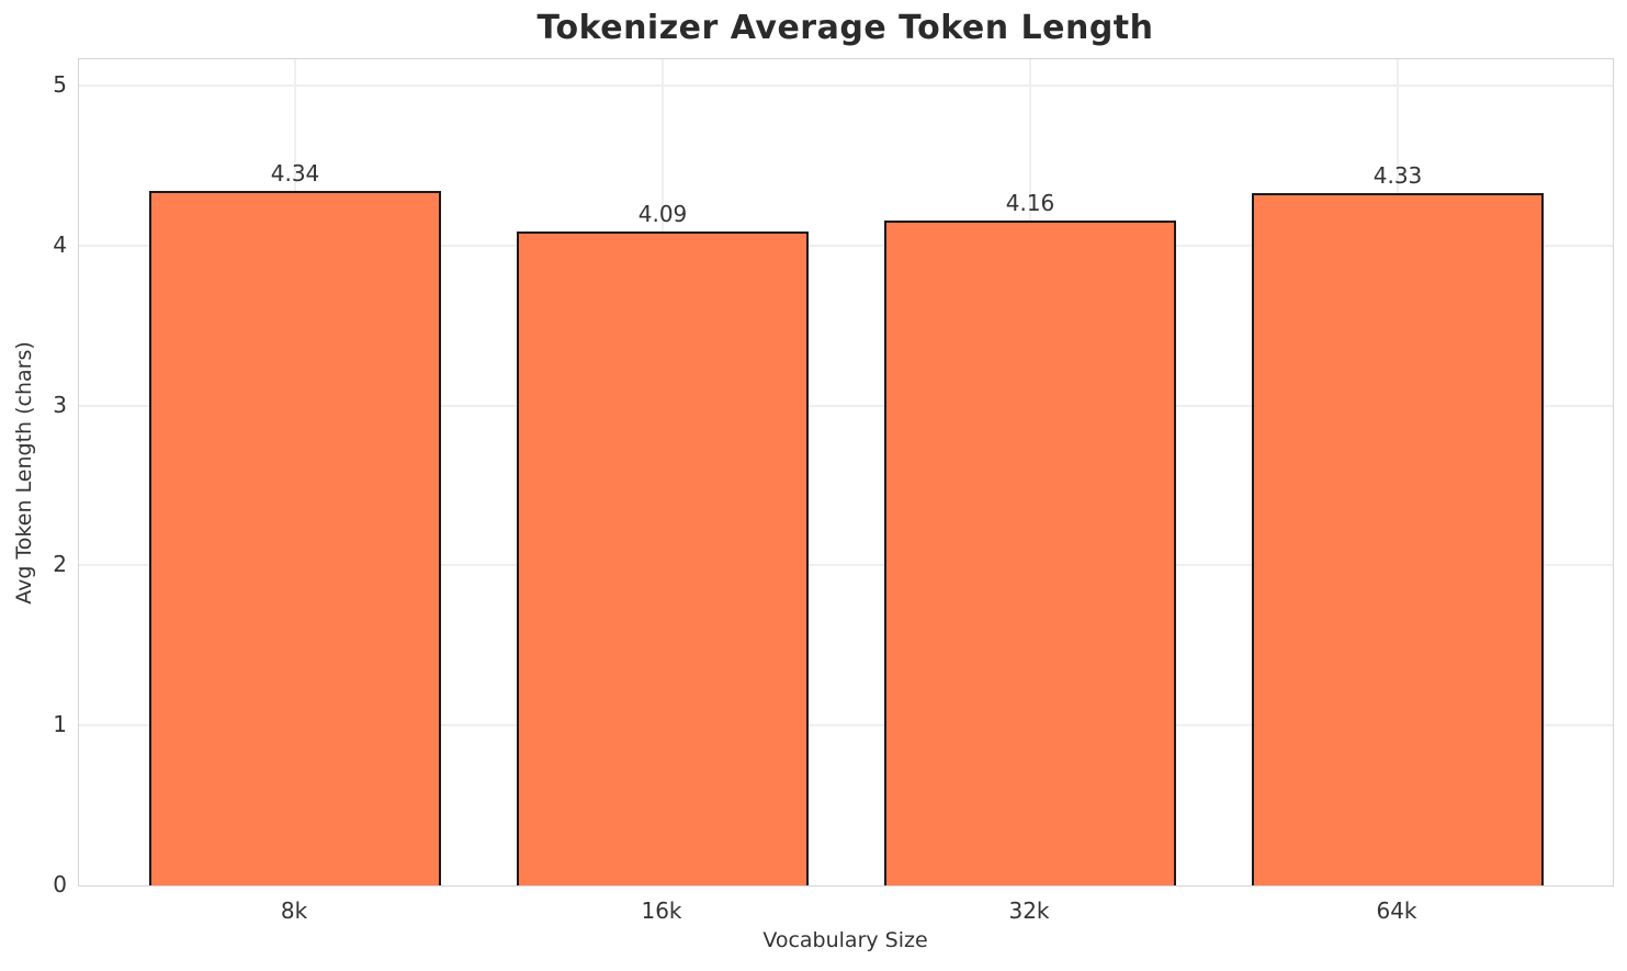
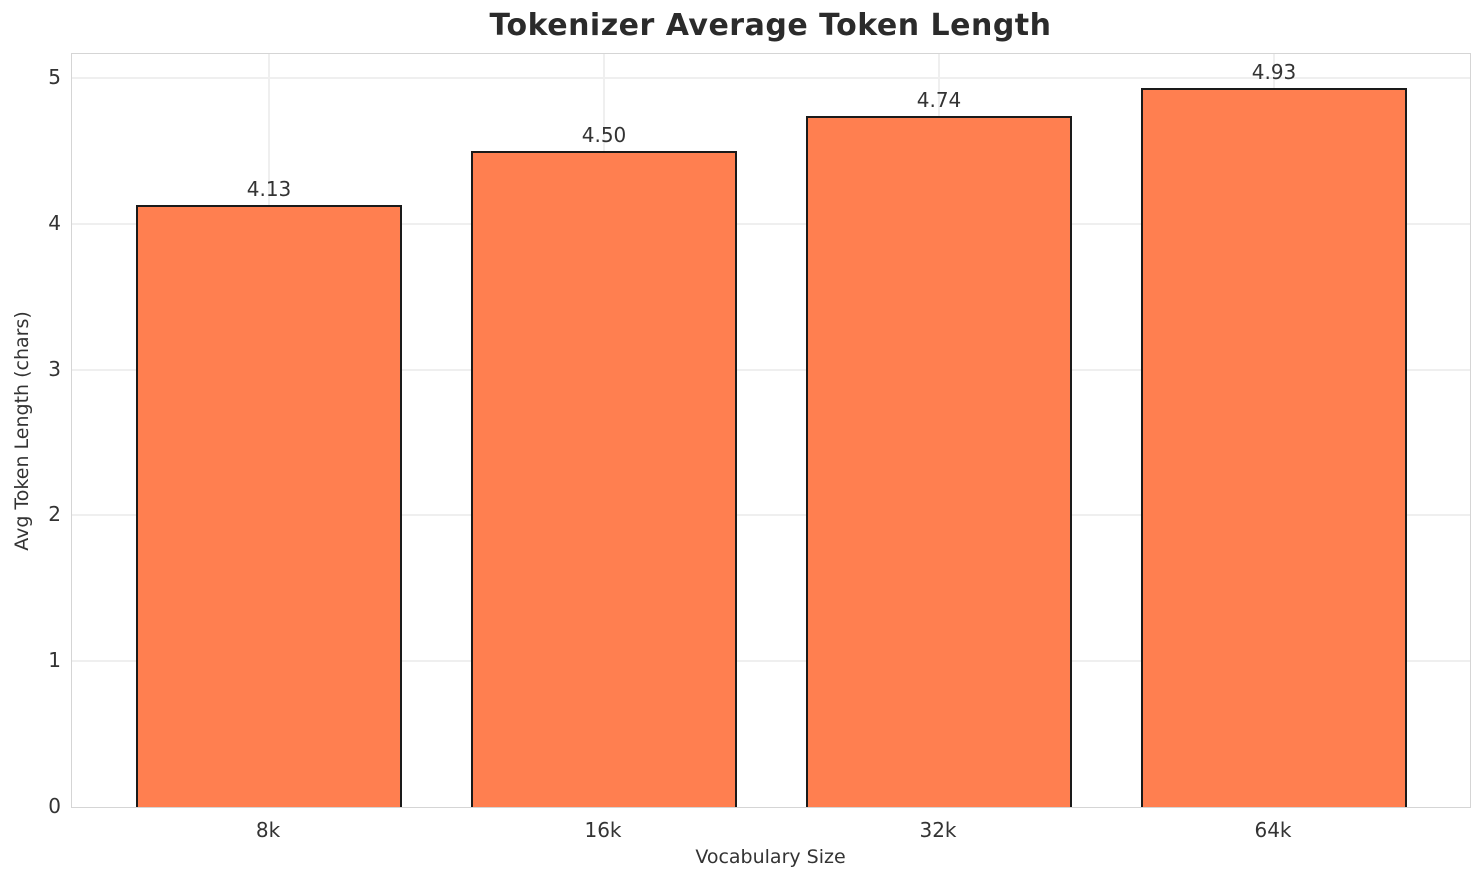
8k: 4.34 -> 4.13
16k: 4.09 -> 4.50
32k: 4.16 -> 4.74
64k: 4.33 -> 4.93
